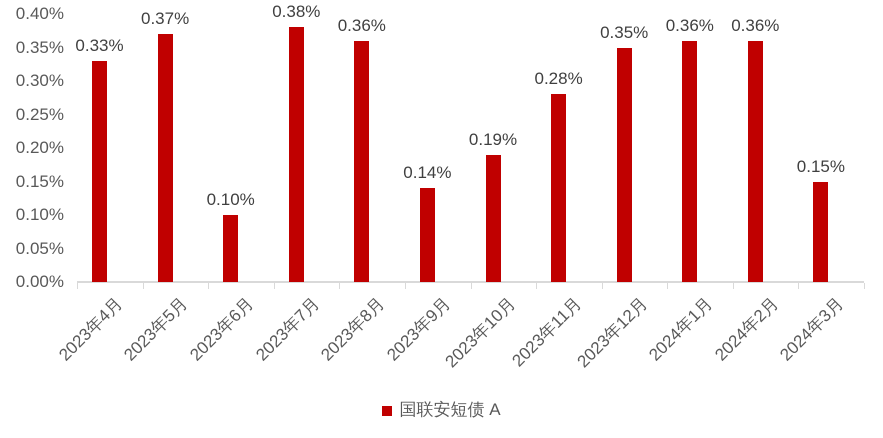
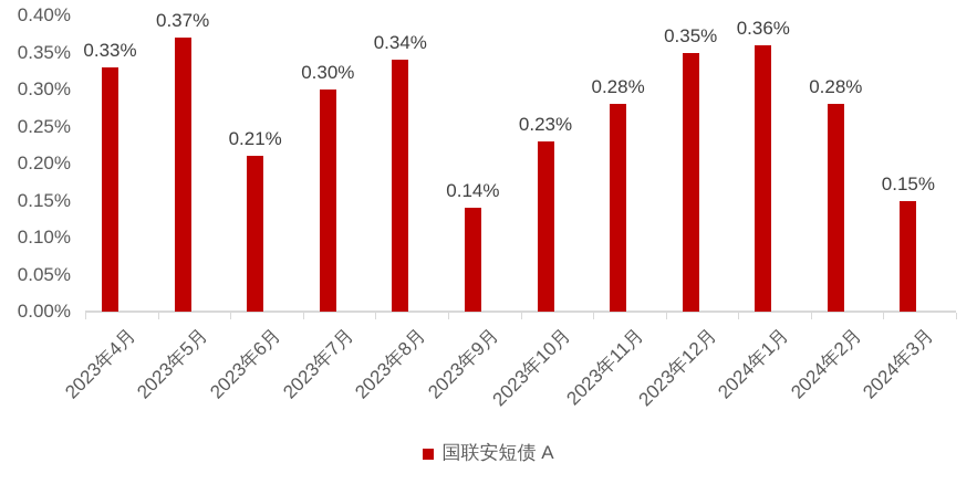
2023年6月: 0.10% -> 0.21%
2023年7月: 0.38% -> 0.30%
2023年8月: 0.36% -> 0.34%
2023年10月: 0.19% -> 0.23%
2024年2月: 0.36% -> 0.28%
